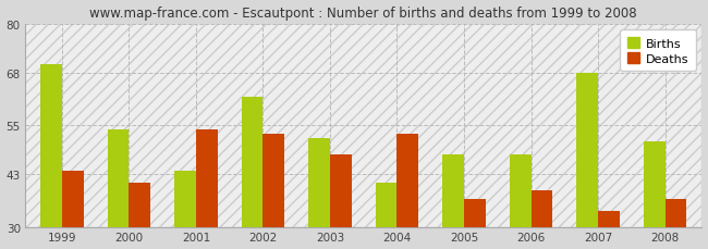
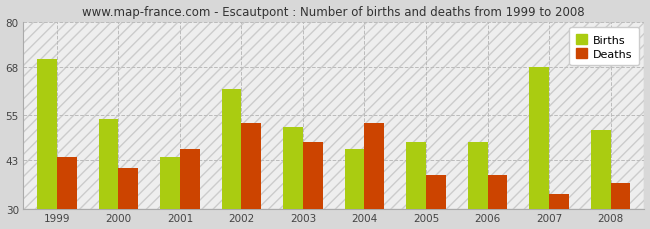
Deaths/2001: 54 -> 46
Births/2004: 41 -> 46
Deaths/2005: 37 -> 39
